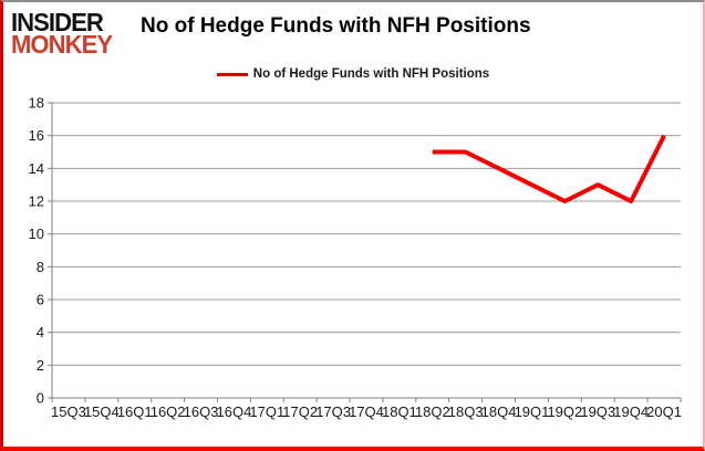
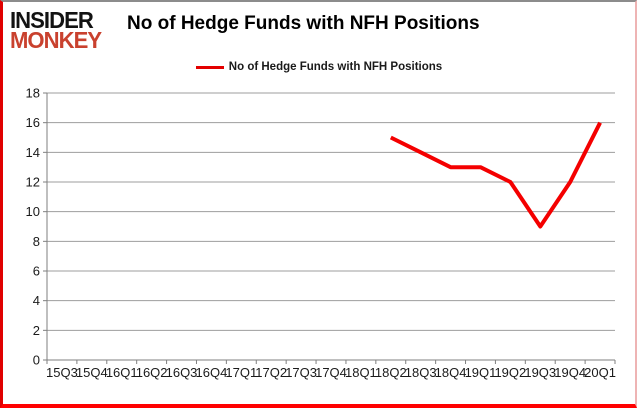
18Q3: 15 -> 14
18Q4: 14 -> 13
19Q3: 13 -> 9
